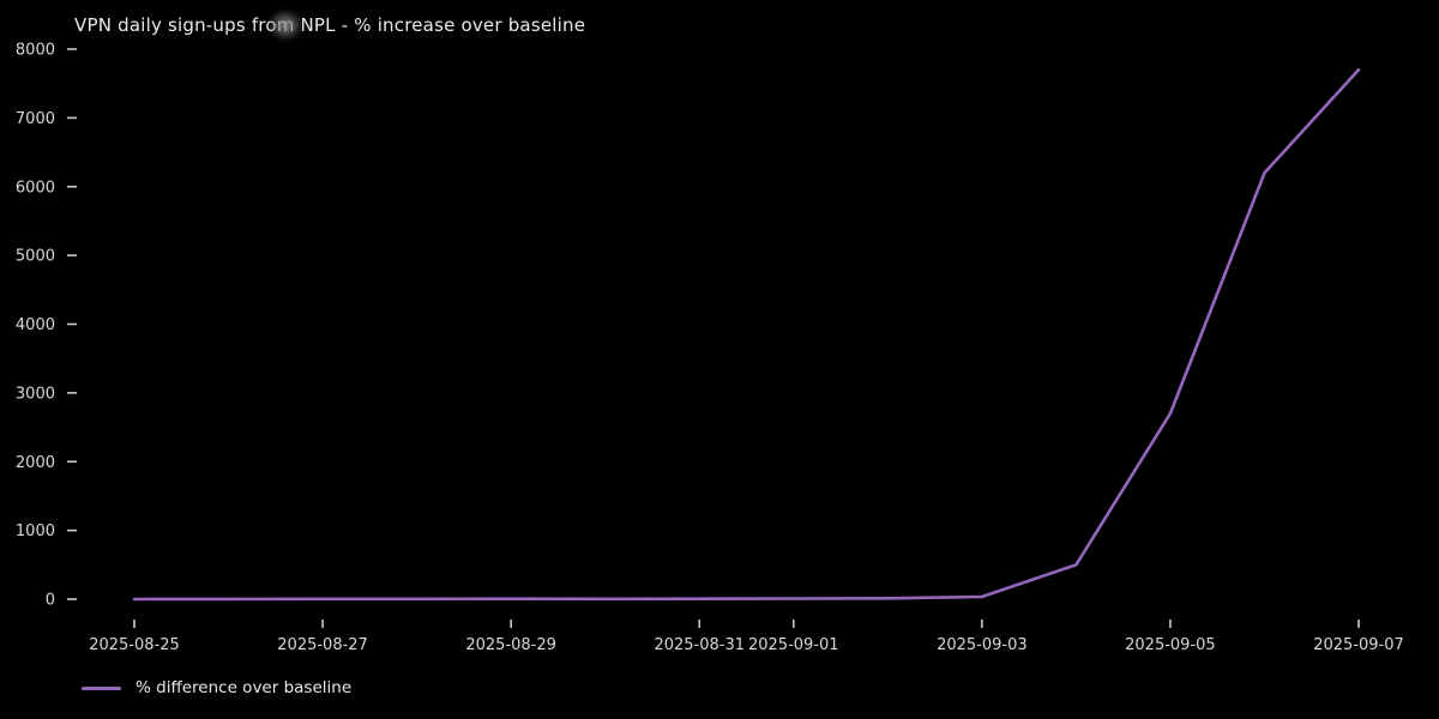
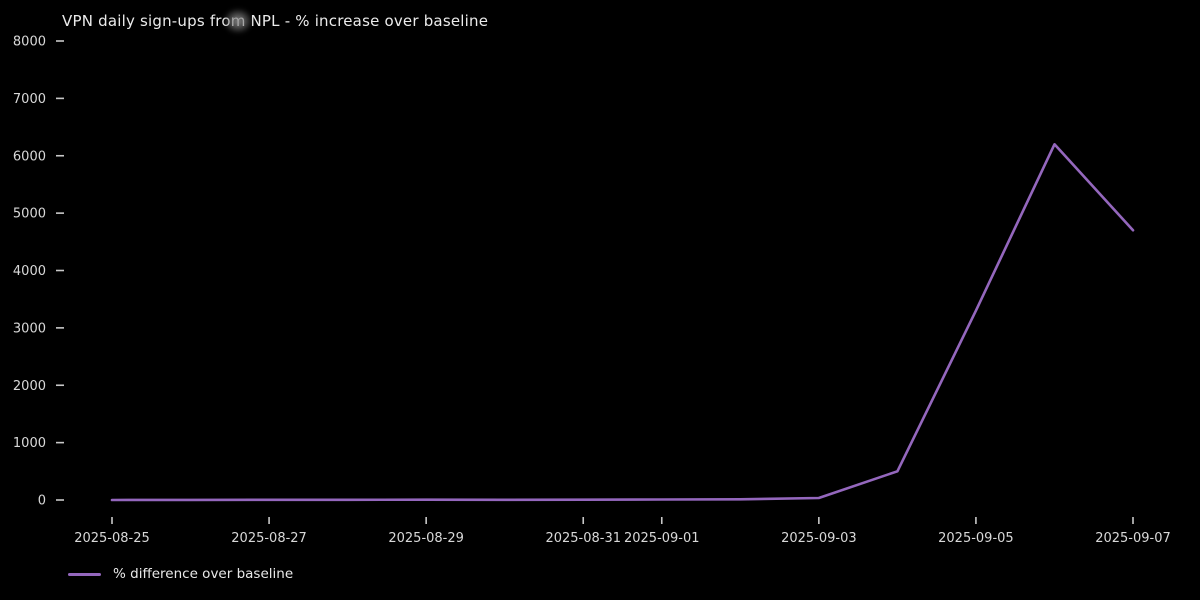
2025-09-05: 2700 -> 3300
2025-09-07: 7700 -> 4700
